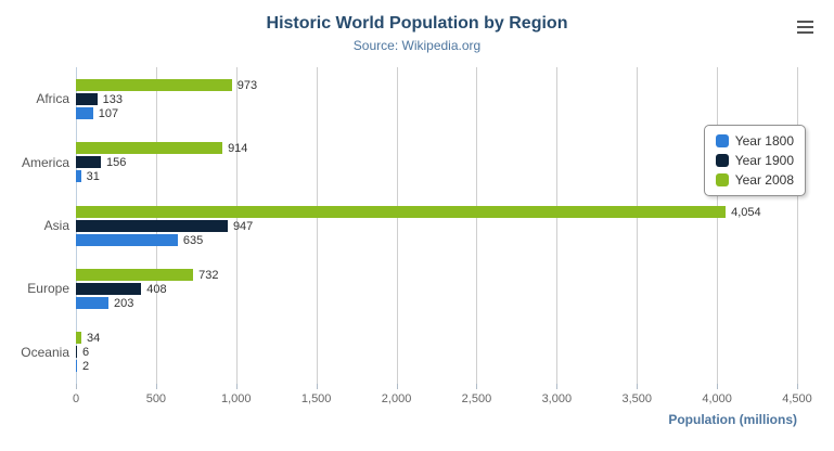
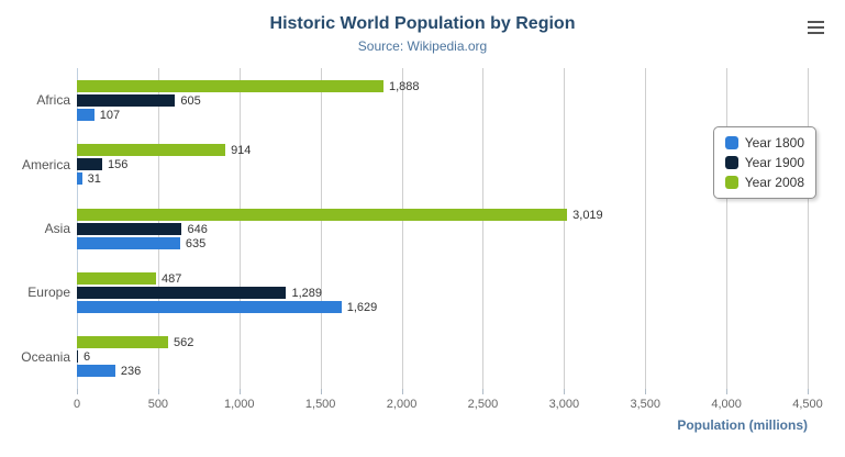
Year 1900/Africa: 133 -> 605
Year 2008/Africa: 973 -> 1,888
Year 1900/Asia: 947 -> 646
Year 2008/Asia: 4,054 -> 3,019
Year 1800/Europe: 203 -> 1,629
Year 1900/Europe: 408 -> 1,289
Year 2008/Europe: 732 -> 487
Year 1800/Oceania: 2 -> 236
Year 2008/Oceania: 34 -> 562
